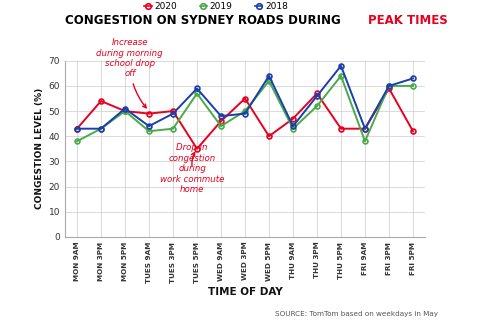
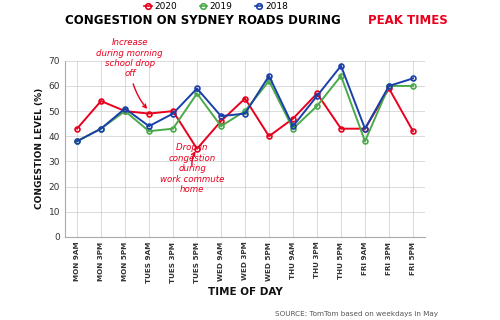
2018/MON 9AM: 43 -> 38
